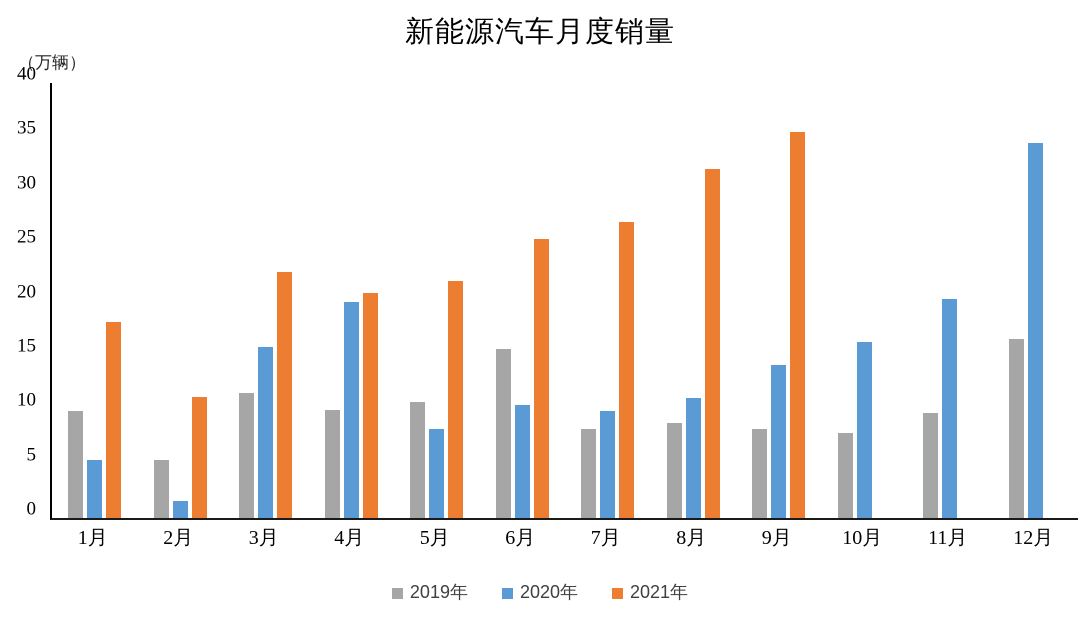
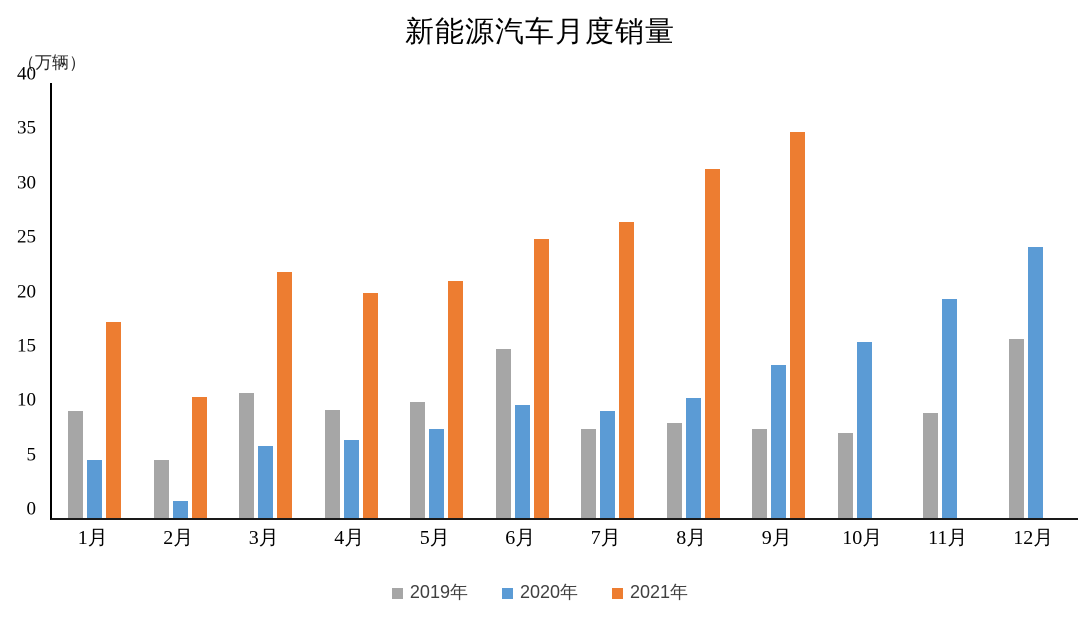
2020年/3月: 15.7 -> 6.6
2020年/4月: 19.9 -> 7.2
2020年/12月: 34.5 -> 24.9
